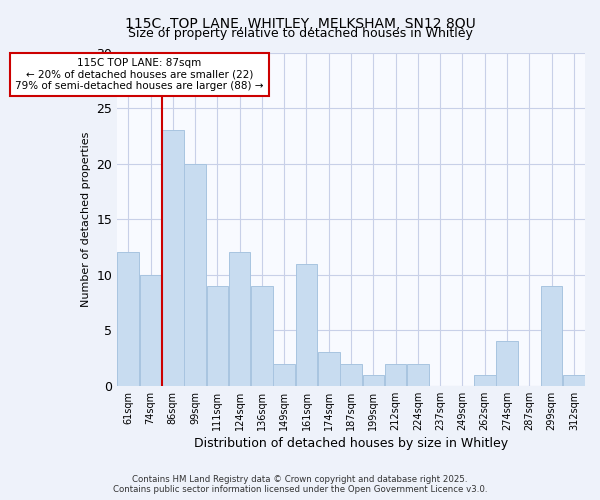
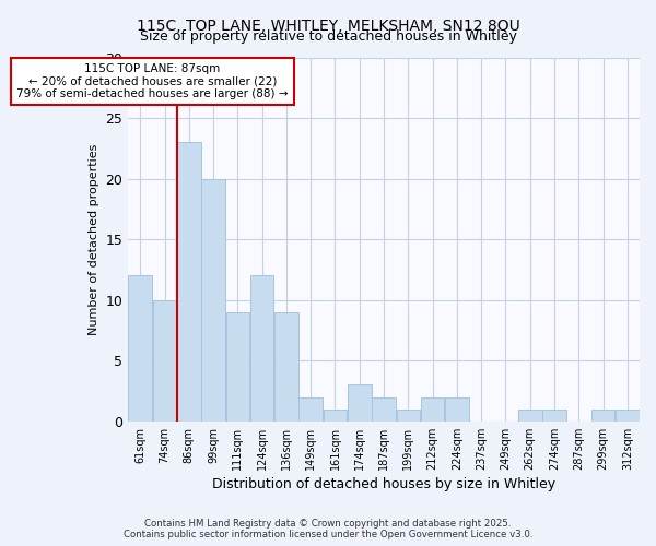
161sqm: 11 -> 1
274sqm: 4 -> 1
299sqm: 9 -> 1
